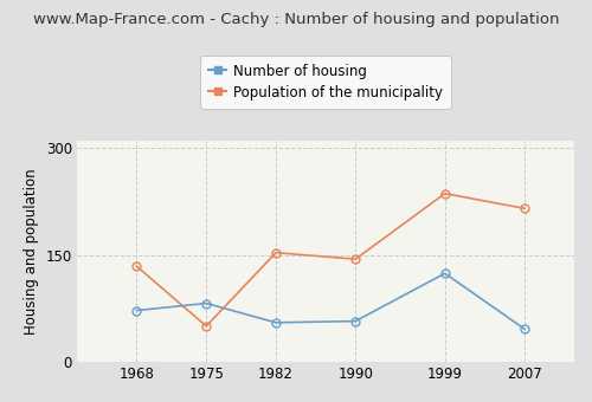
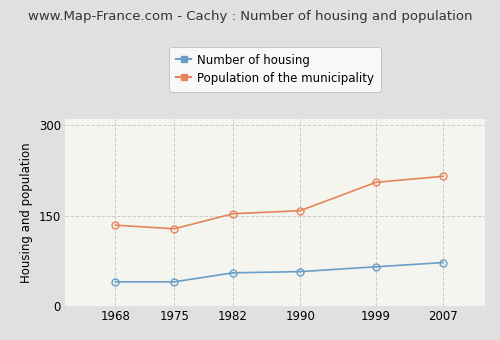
Number of housing/1968: 72 -> 40
Number of housing/1975: 82 -> 40
Population of the municipality/1975: 50 -> 128
Population of the municipality/1990: 144 -> 158
Number of housing/1999: 124 -> 65
Population of the municipality/1999: 236 -> 205
Number of housing/2007: 46 -> 72
